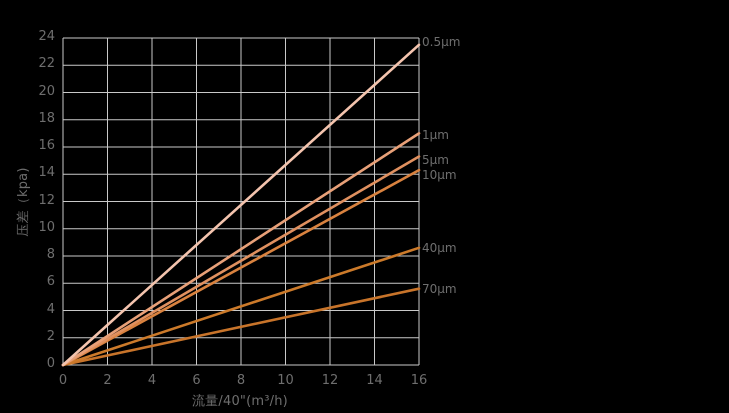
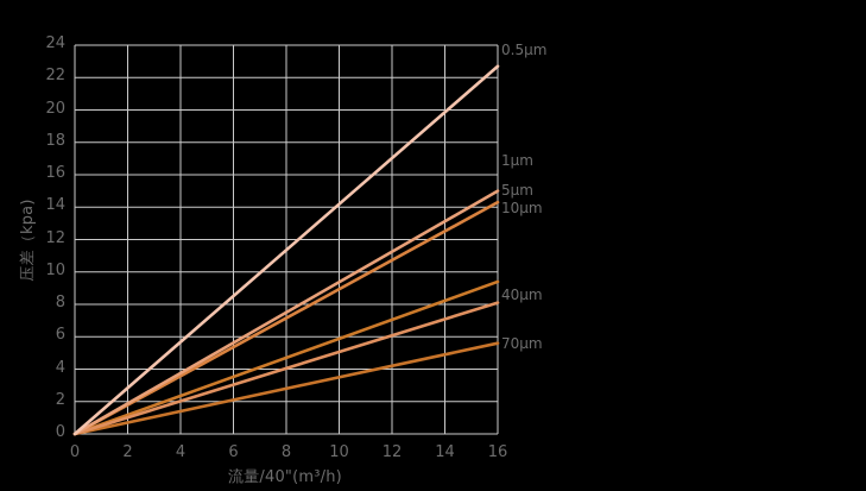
0.5µm/16: 23.5 -> 22.7
1µm/16: 17 -> 15
5µm/16: 15.3 -> 8.1
40µm/16: 8.6 -> 9.4
